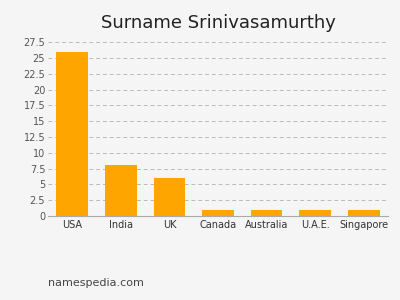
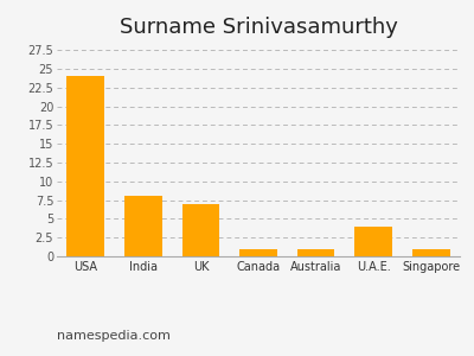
USA: 26 -> 24
UK: 6 -> 7
U.A.E.: 1 -> 4
